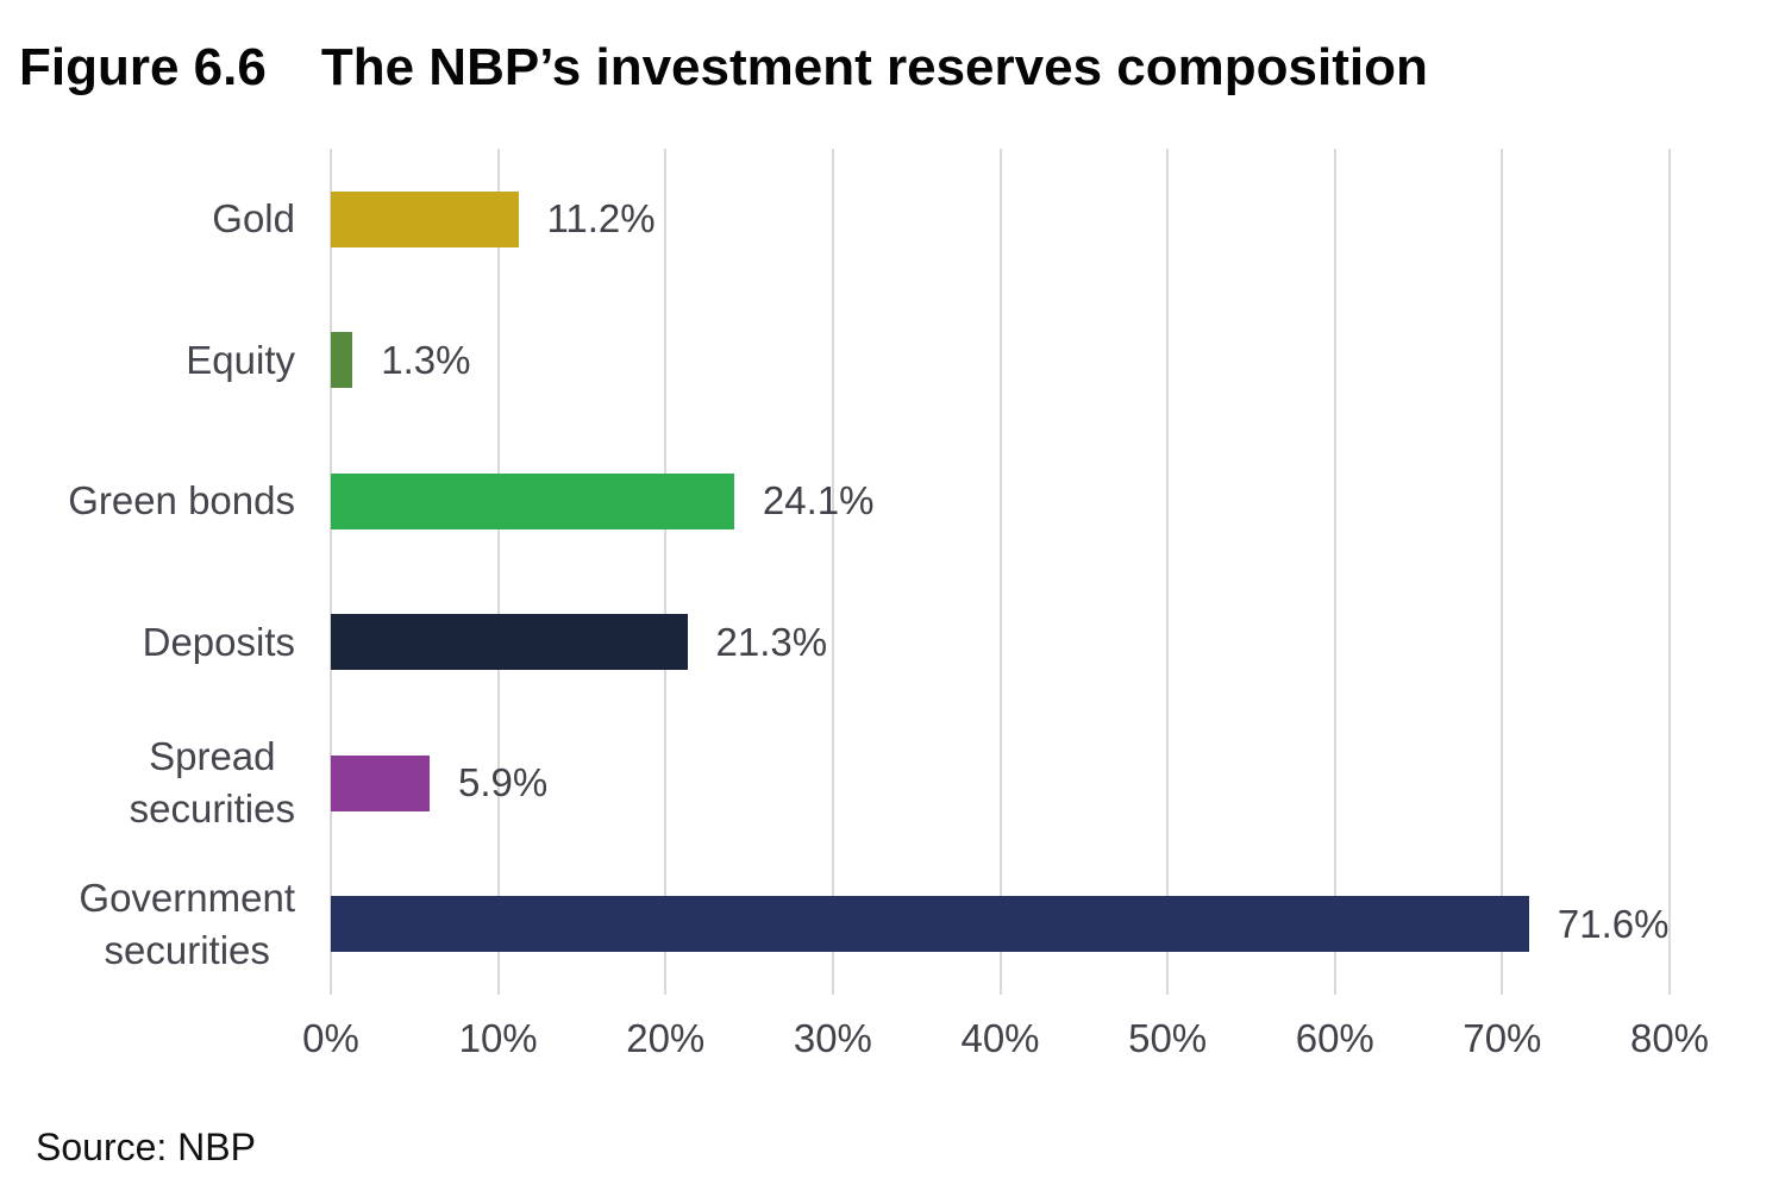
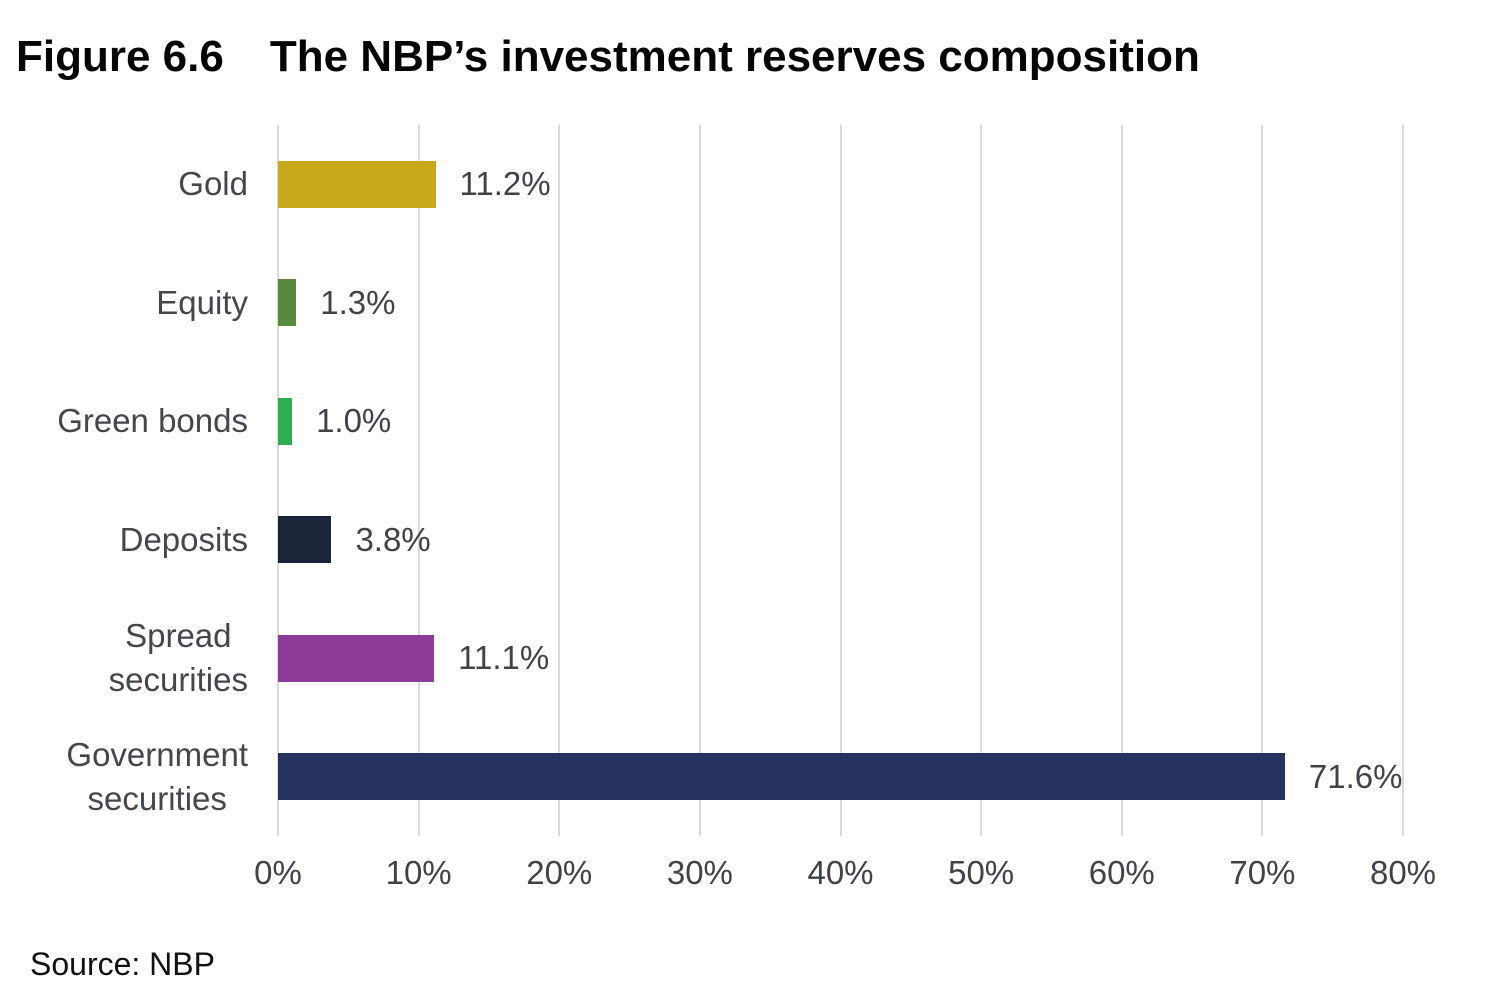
Green bonds: 24.1% -> 1.0%
Deposits: 21.3% -> 3.8%
Spread securities: 5.9% -> 11.1%
